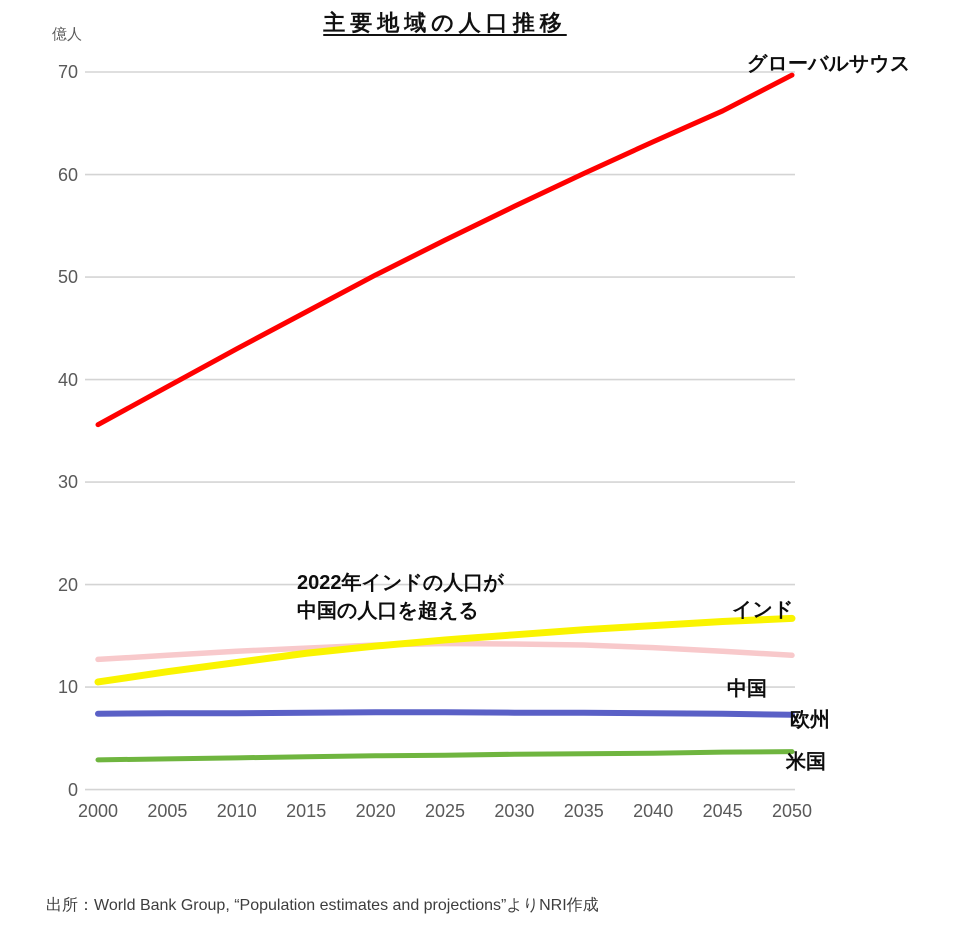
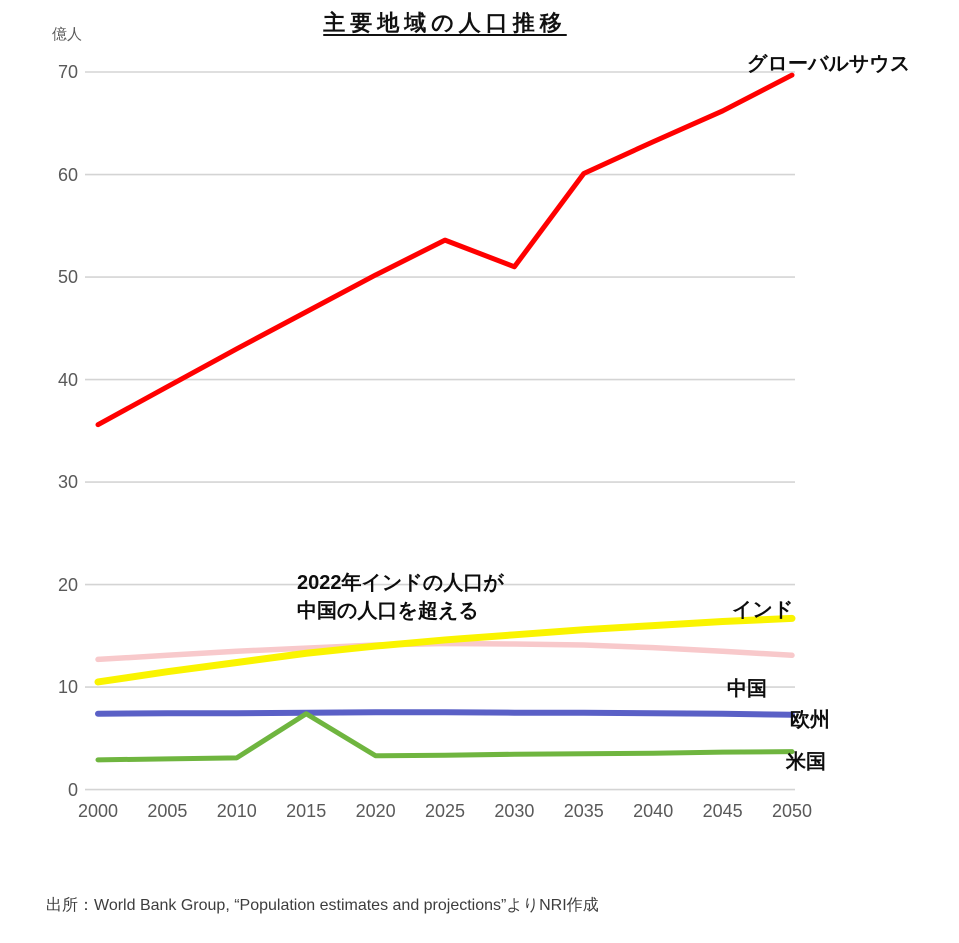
米国/2015: 3.2 -> 7.4
グローバルサウス/2030: 56.9 -> 51.0
